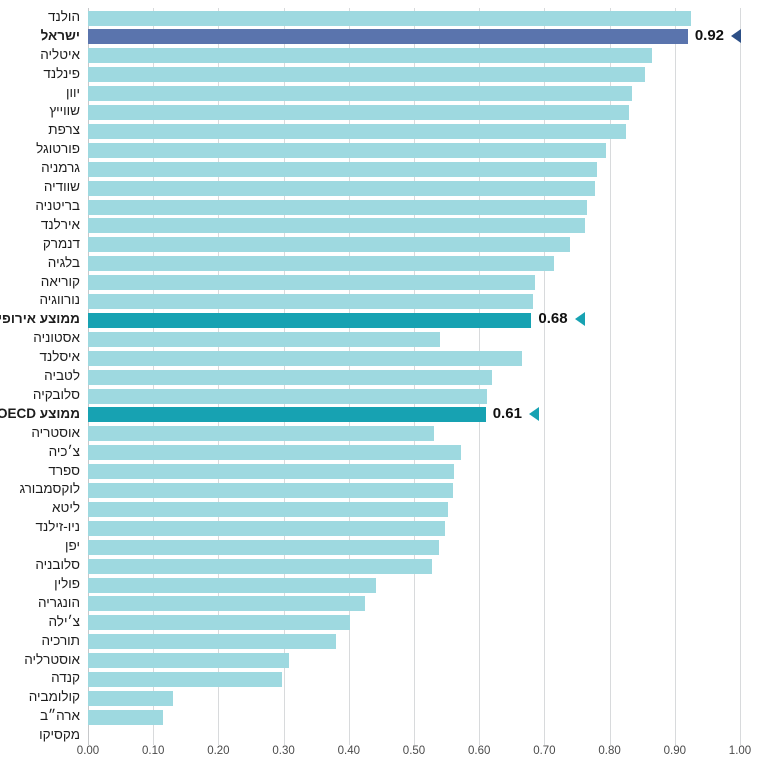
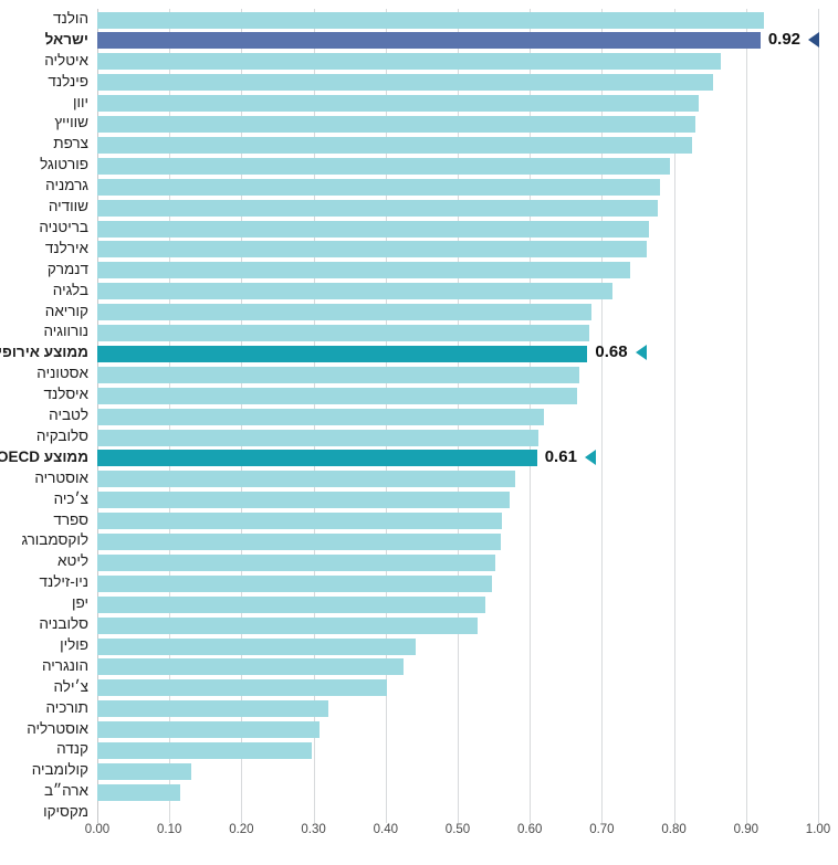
אסטוניה: 0.54 -> 0.67
אוסטריה: 0.53 -> 0.58
תורכיה: 0.38 -> 0.32
